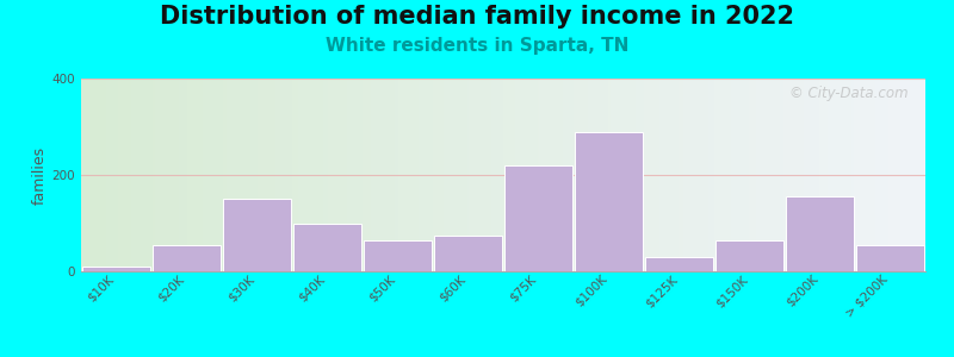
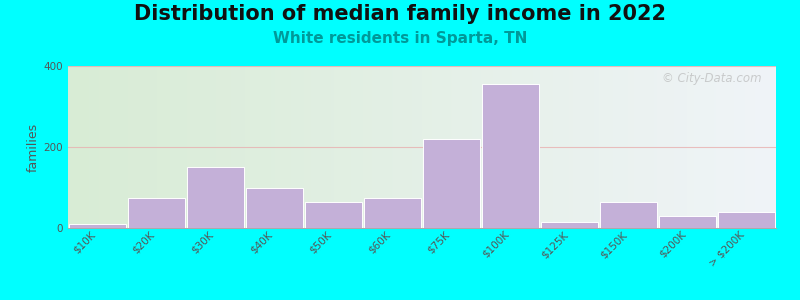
$20K: 55 -> 75
$100K: 290 -> 355
$125K: 30 -> 15
$200K: 155 -> 30
> $200K: 55 -> 40
